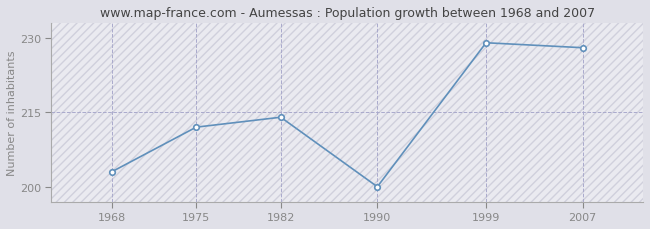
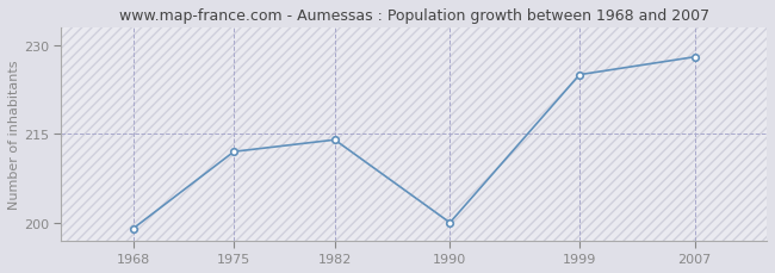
1968: 203 -> 199
1999: 229 -> 225
